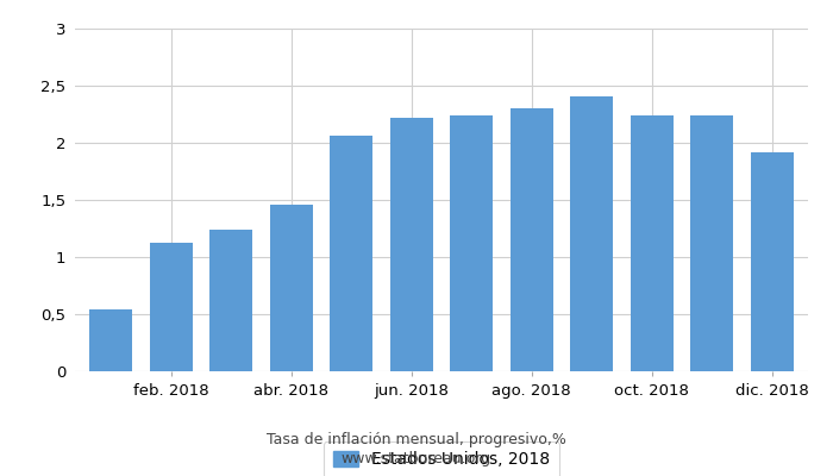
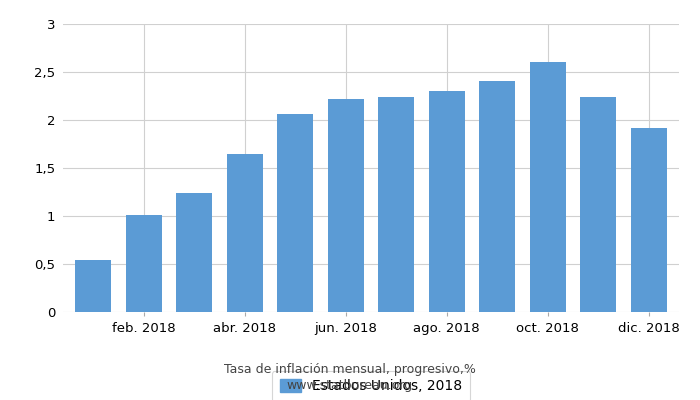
feb. 2018: 1,12 -> 1,01
abr. 2018: 1,46 -> 1,65
oct. 2018: 2,24 -> 2,60
